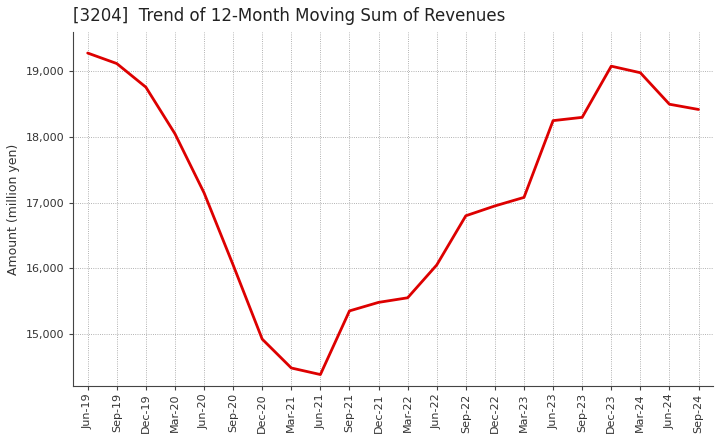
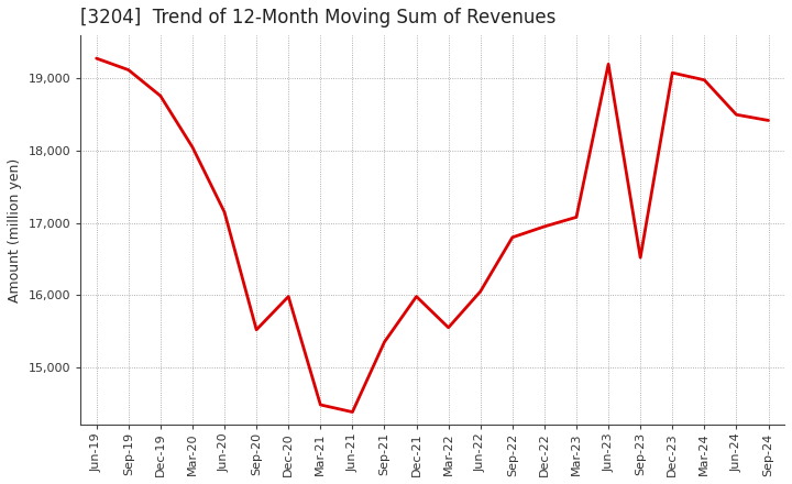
Sep-20: 16,050 -> 15,520
Dec-20: 14,920 -> 15,980
Dec-21: 15,480 -> 15,980
Jun-23: 18,250 -> 19,200
Sep-23: 18,300 -> 16,520
